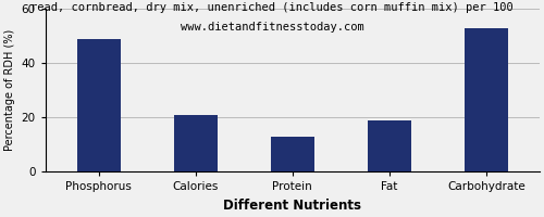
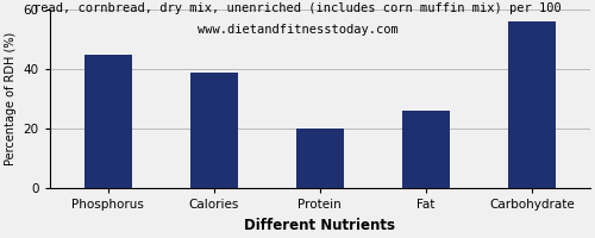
Phosphorus: 49 -> 45
Calories: 21 -> 39
Protein: 13 -> 20
Fat: 19 -> 26
Carbohydrate: 53 -> 56
